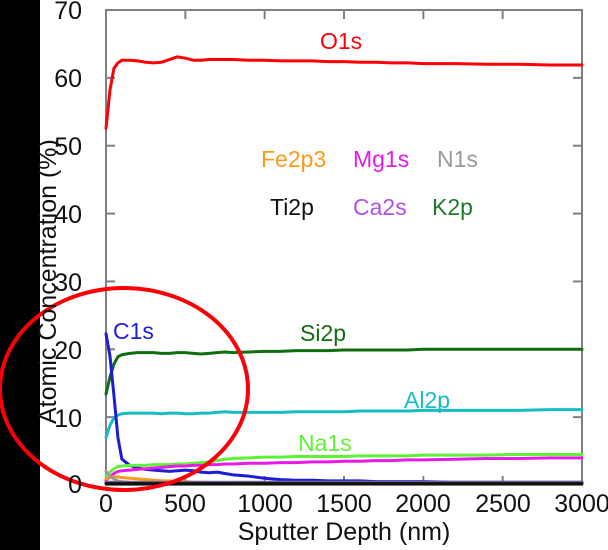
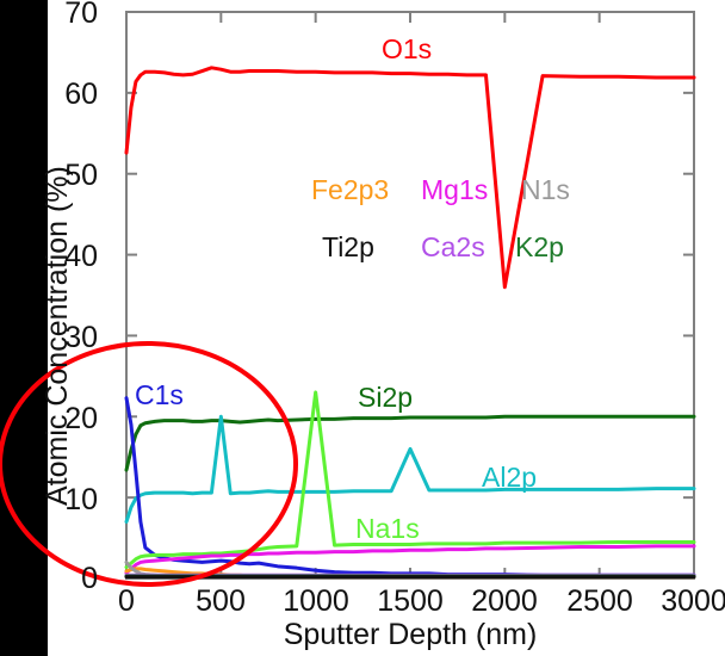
Al2p/500: 10 -> 20
Na1s/1000: 4 -> 23
Al2p/1500: 11 -> 16
O1s/2000: 62 -> 36
